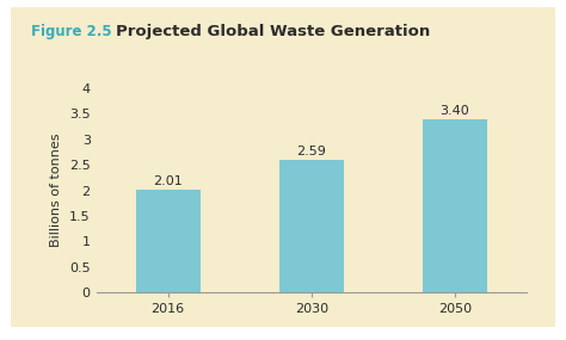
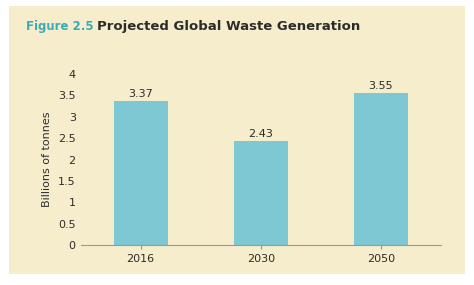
2016: 2.01 -> 3.37
2030: 2.59 -> 2.43
2050: 3.40 -> 3.55
